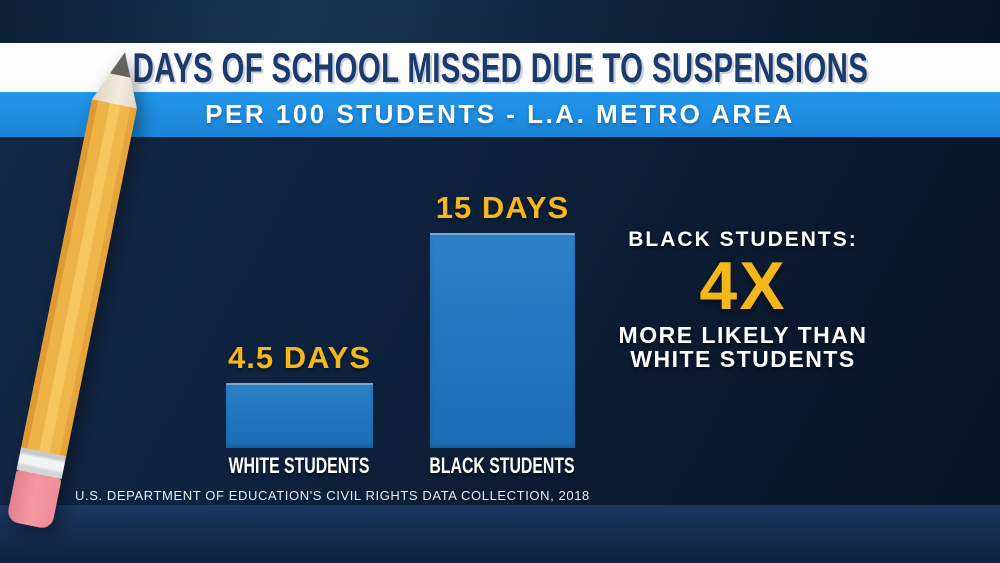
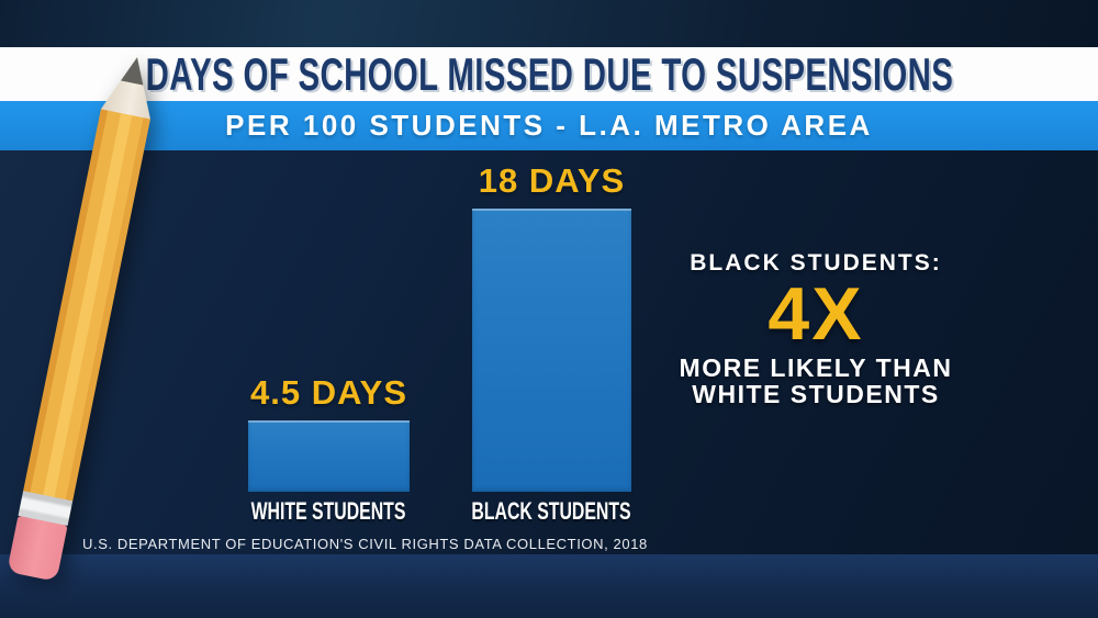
BLACK STUDENTS: 15 -> 18
